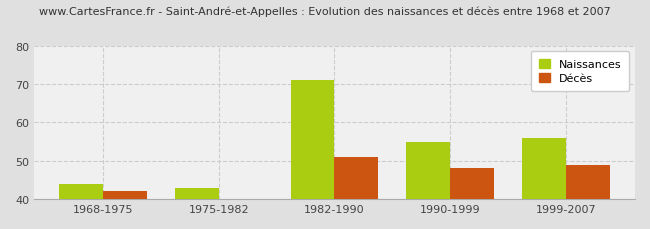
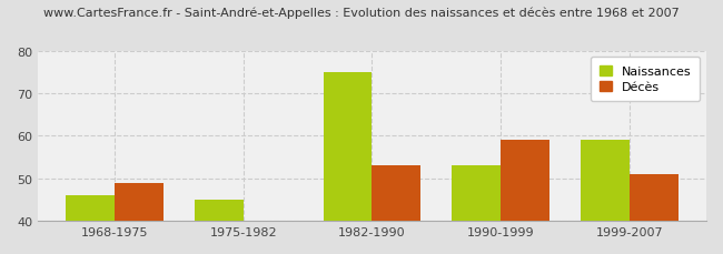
Naissances/1968-1975: 44 -> 46
Décès/1968-1975: 42 -> 49
Naissances/1975-1982: 43 -> 45
Naissances/1982-1990: 71 -> 75
Décès/1982-1990: 51 -> 53
Naissances/1990-1999: 55 -> 53
Décès/1990-1999: 48 -> 59
Naissances/1999-2007: 56 -> 59
Décès/1999-2007: 49 -> 51
